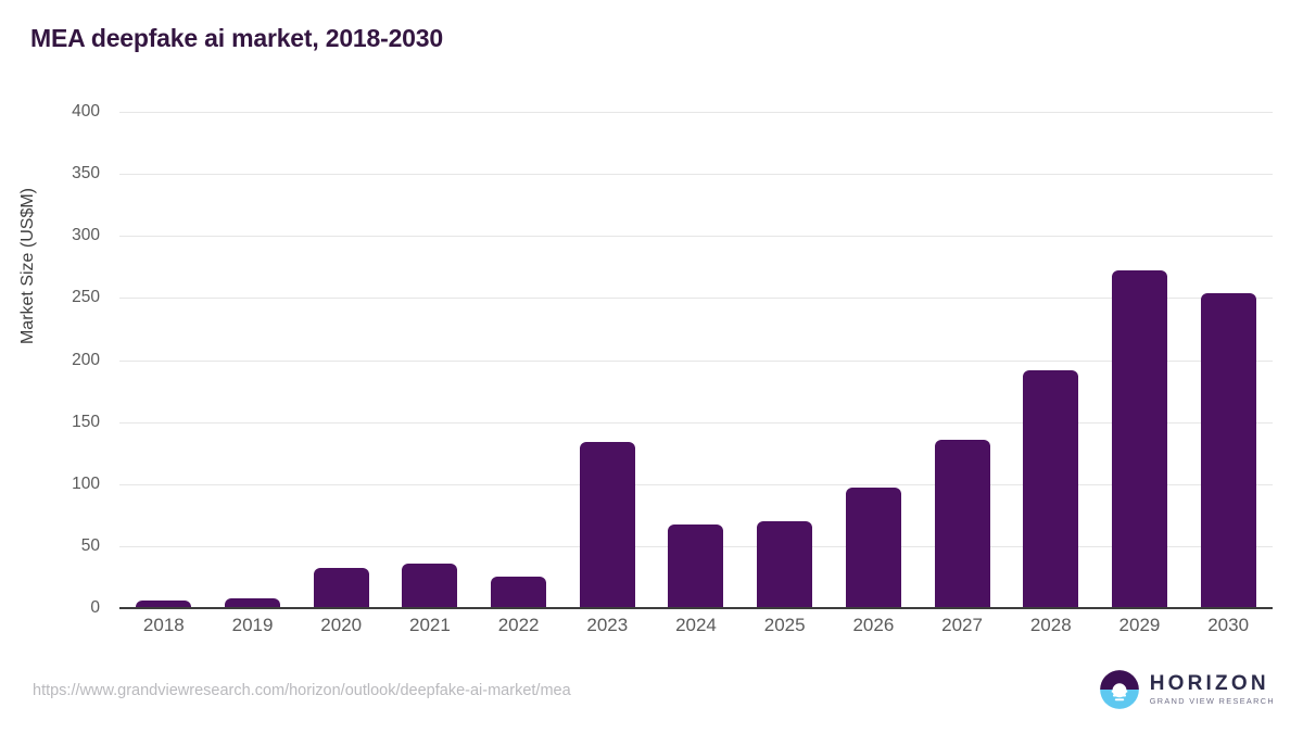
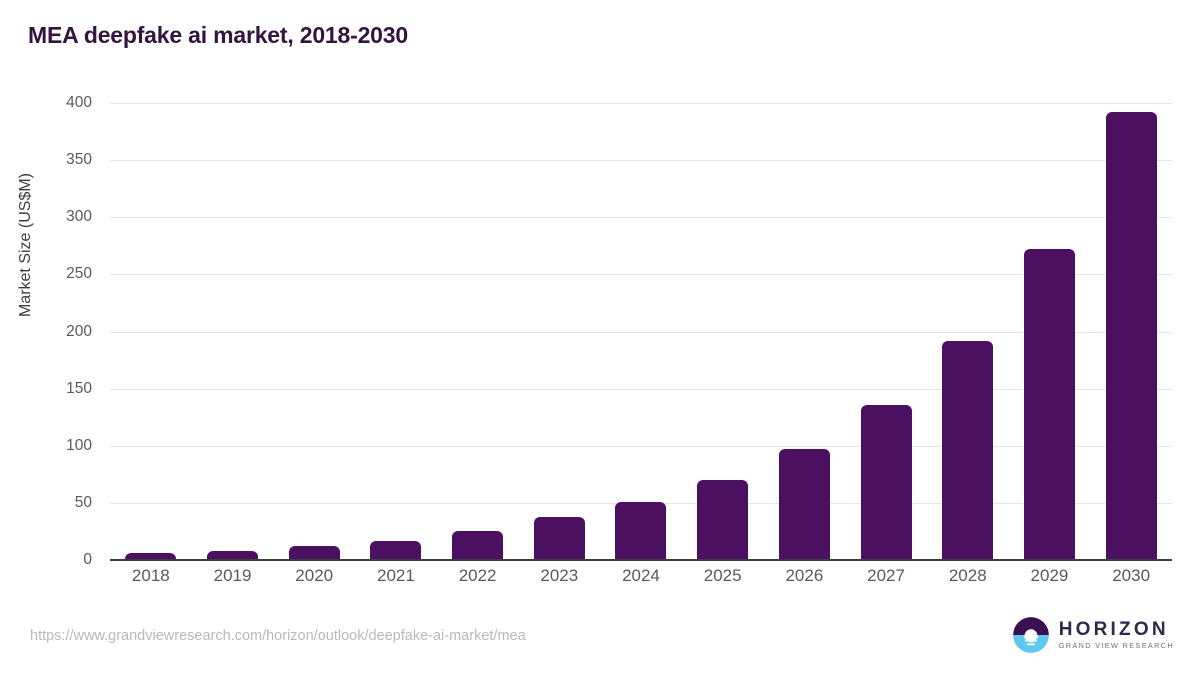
2020: 32 -> 12
2021: 36 -> 17
2023: 134 -> 38
2024: 67 -> 51
2030: 254 -> 392
